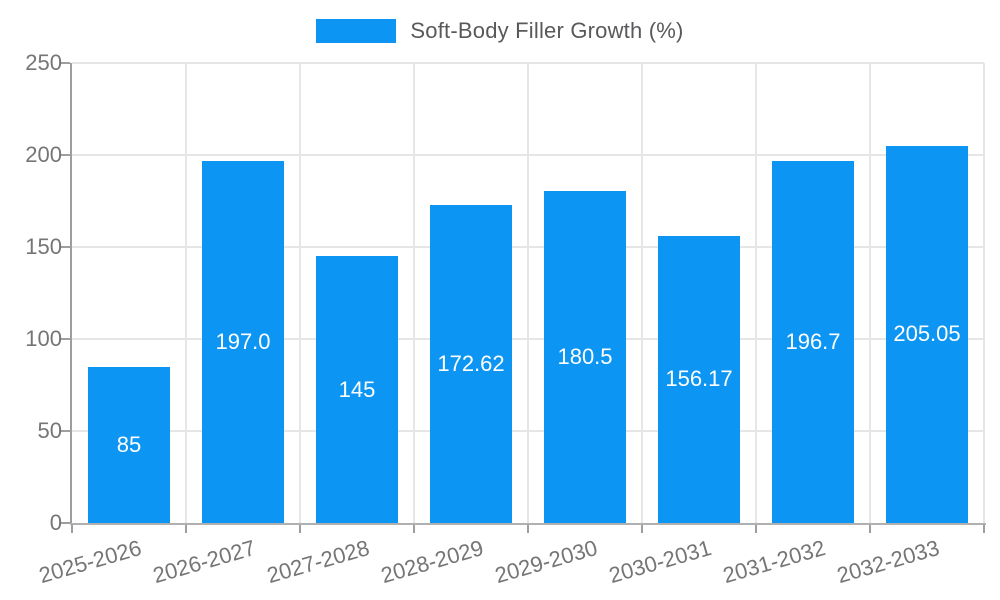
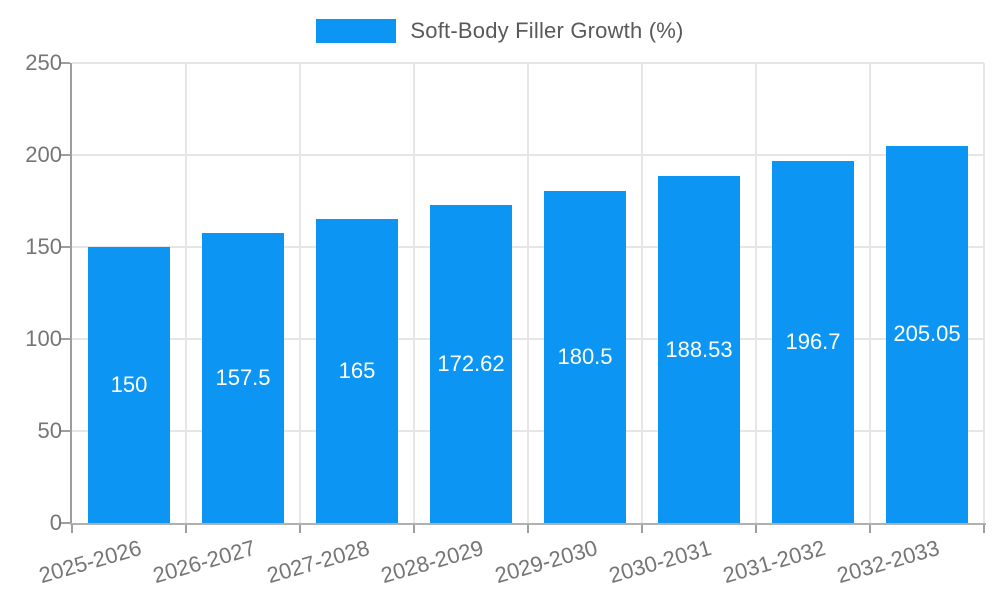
2025-2026: 85 -> 150
2026-2027: 197.0 -> 157.5
2027-2028: 145 -> 165
2030-2031: 156.17 -> 188.53
